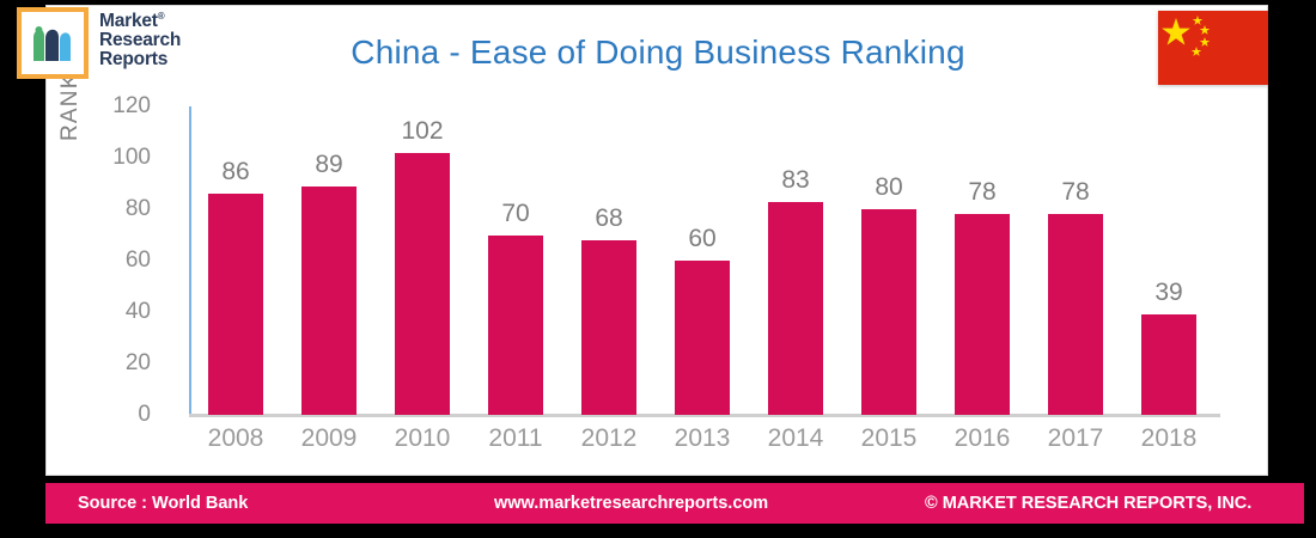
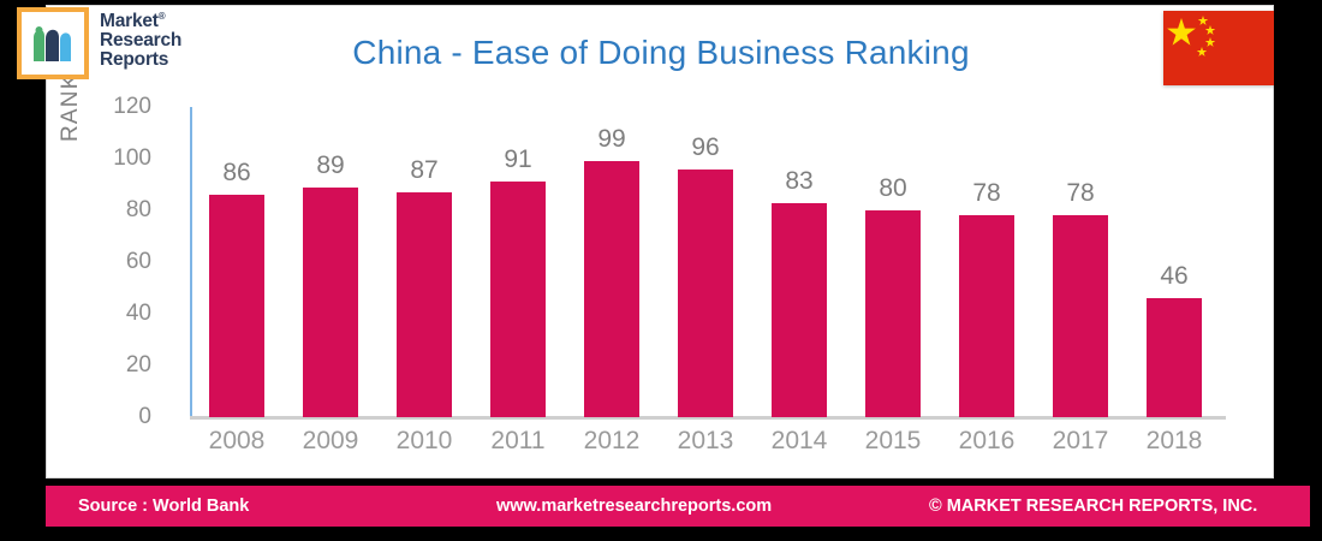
2010: 102 -> 87
2011: 70 -> 91
2012: 68 -> 99
2013: 60 -> 96
2018: 39 -> 46
